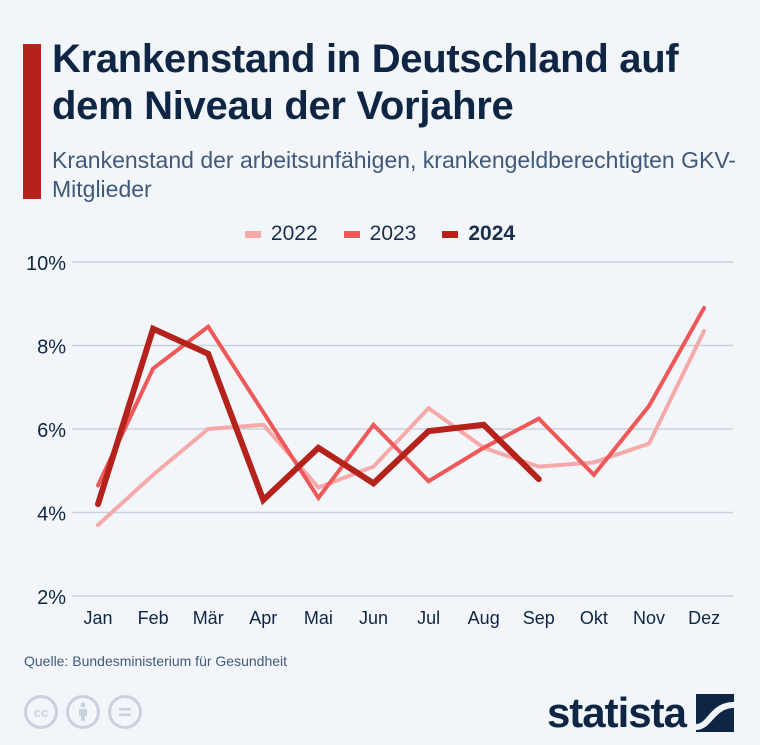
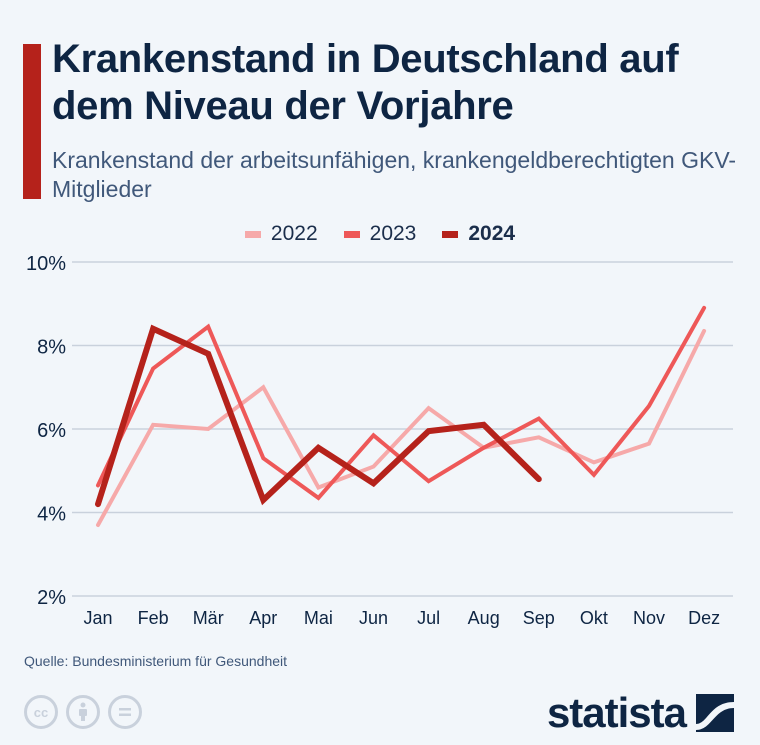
2022/Feb: 4.9% -> 6.1%
2022/Apr: 6.1% -> 7.0%
2023/Apr: 6.4% -> 5.3%
2023/Jun: 6.1% -> 5.8%
2022/Sep: 5.1% -> 5.8%
